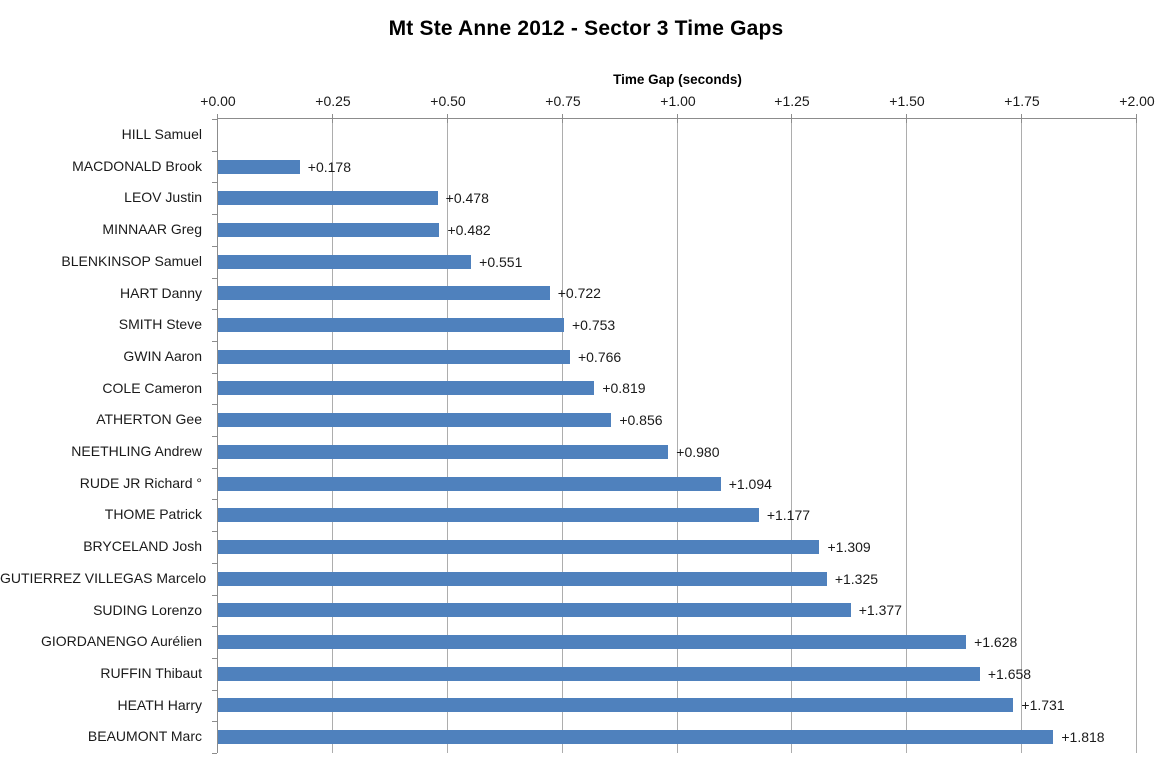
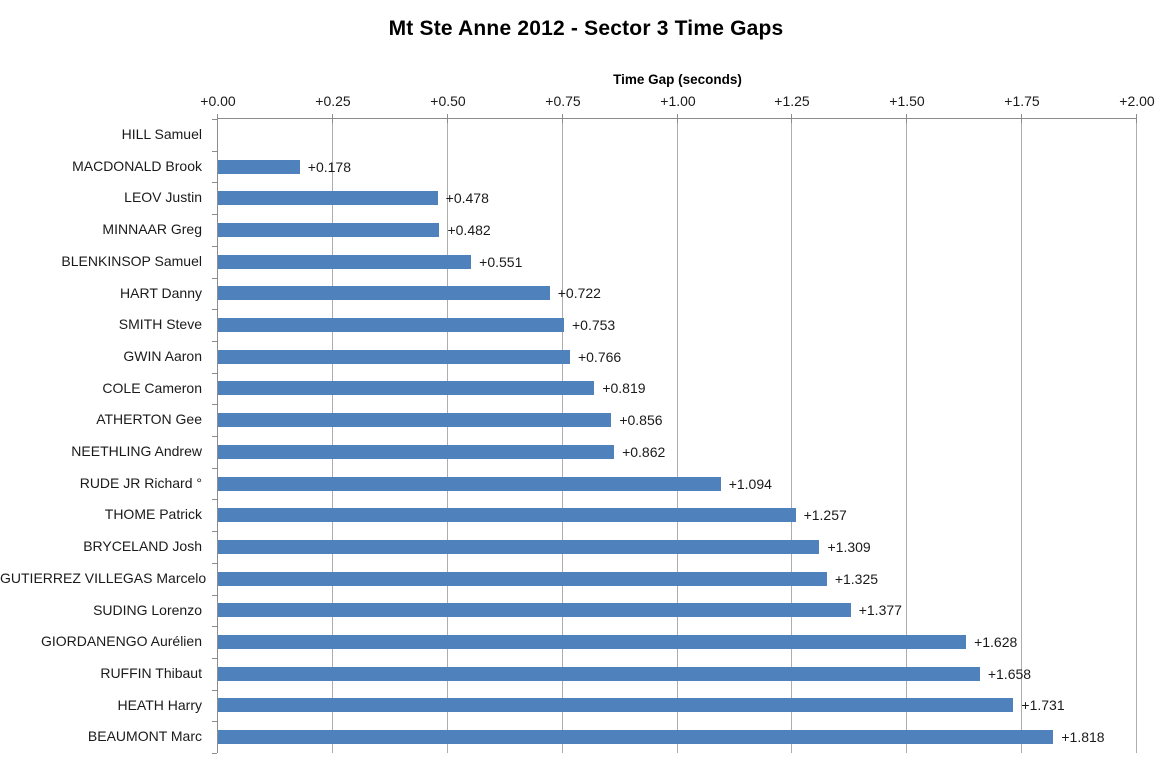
NEETHLING Andrew: +0.980 -> +0.862
THOME Patrick: +1.177 -> +1.257
